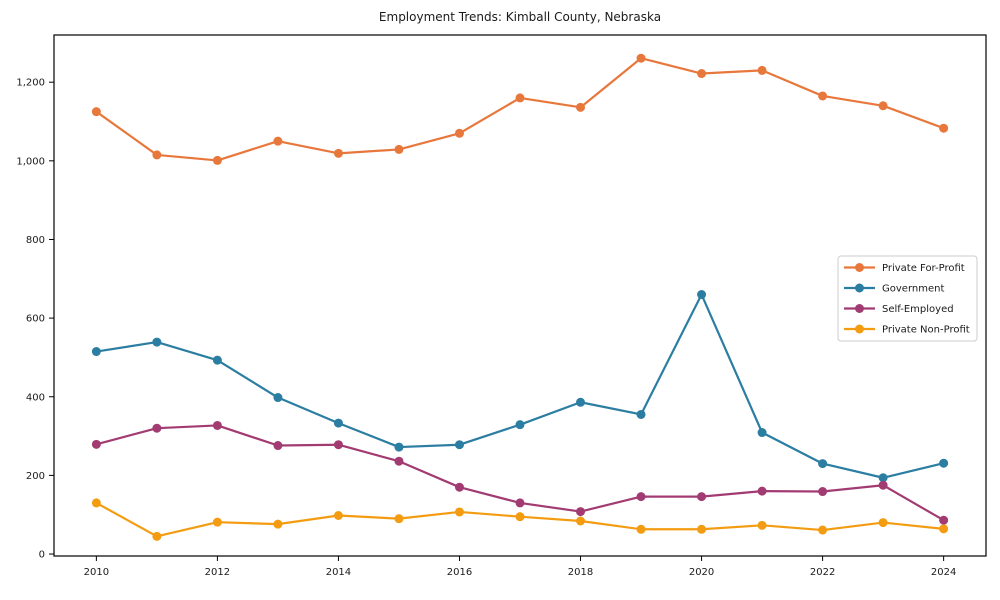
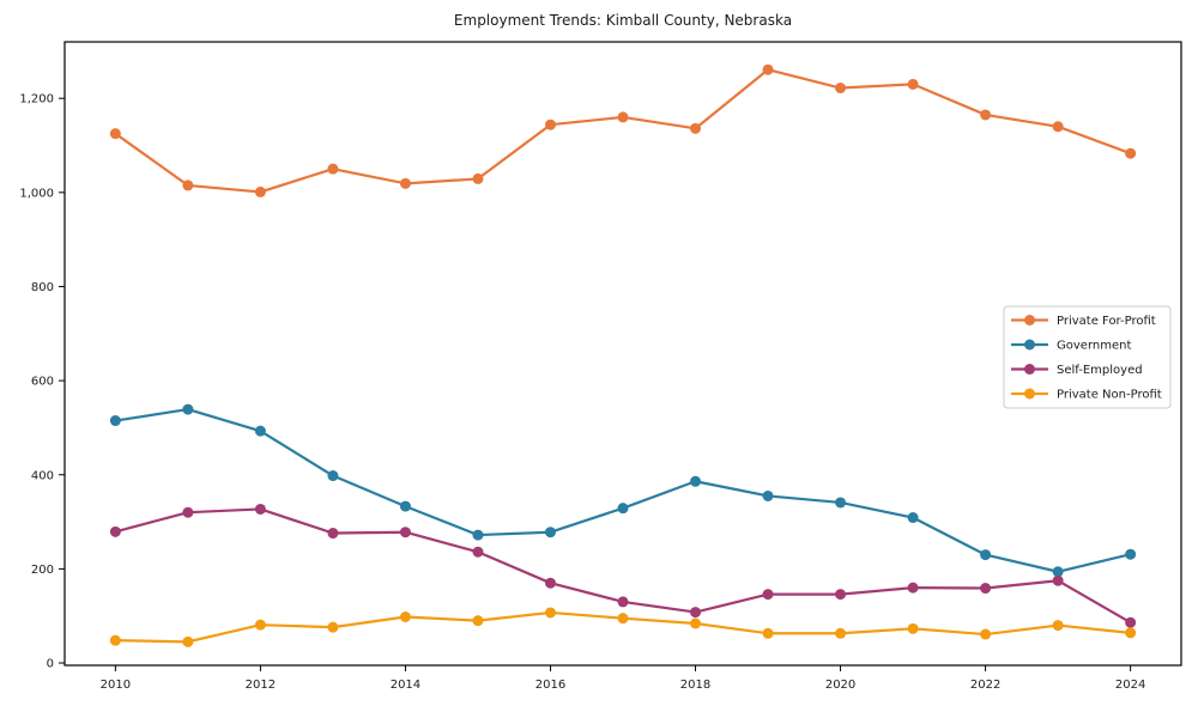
Private Non-Profit/2010: 130 -> 50
Private For-Profit/2016: 1070 -> 1140
Government/2020: 660 -> 340
